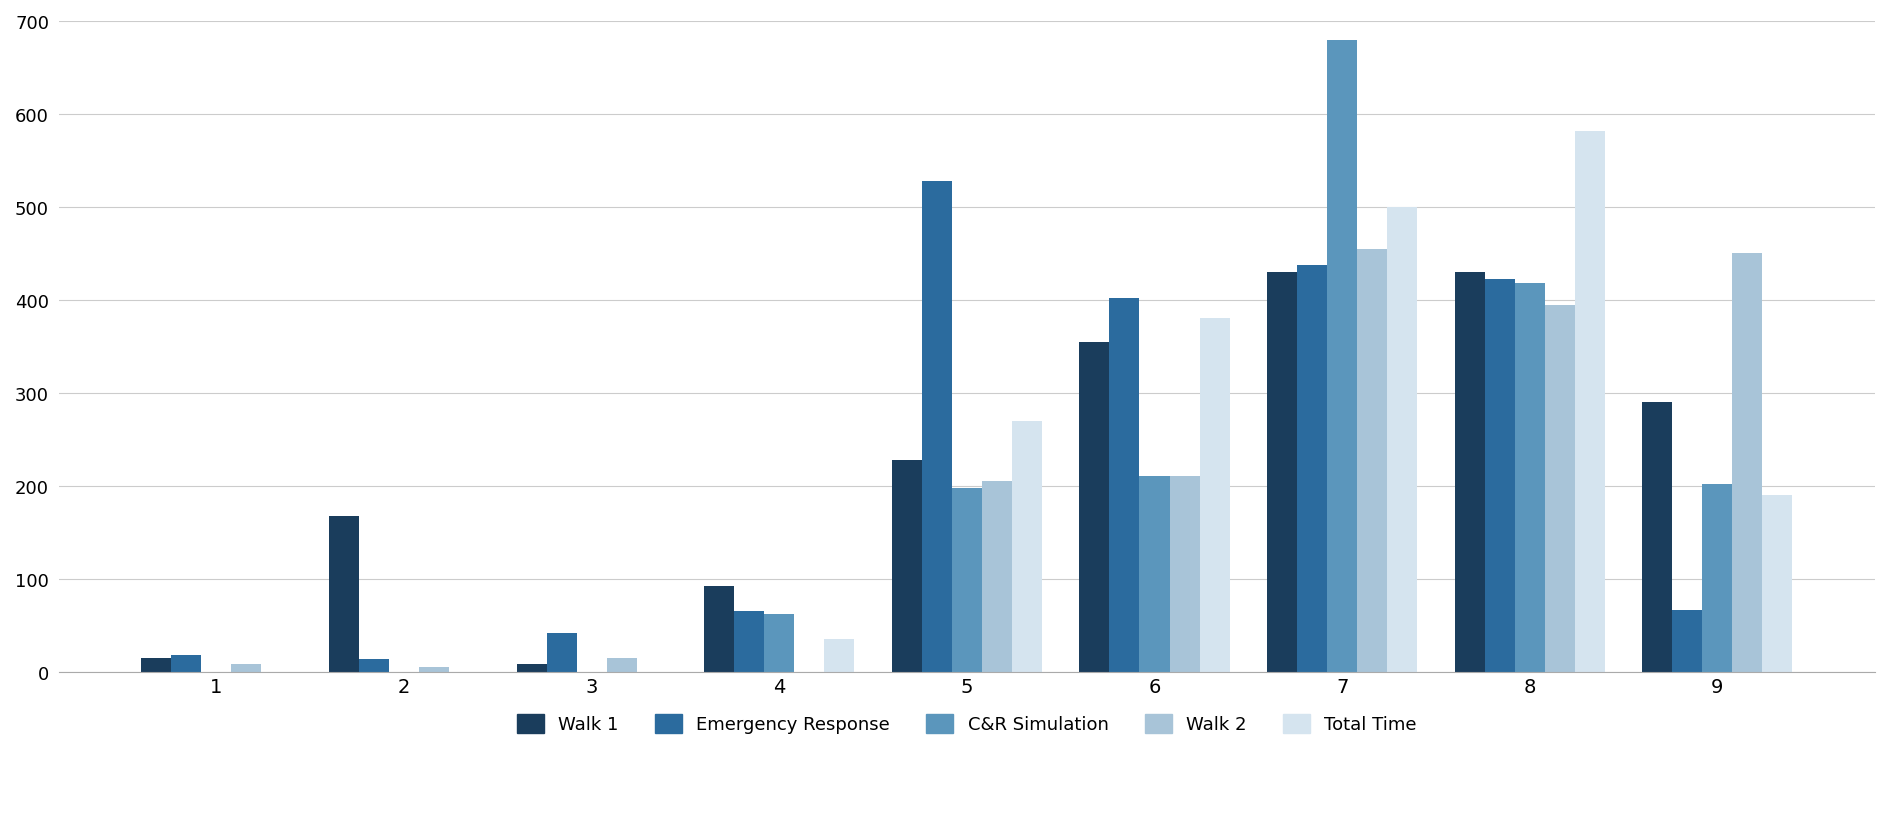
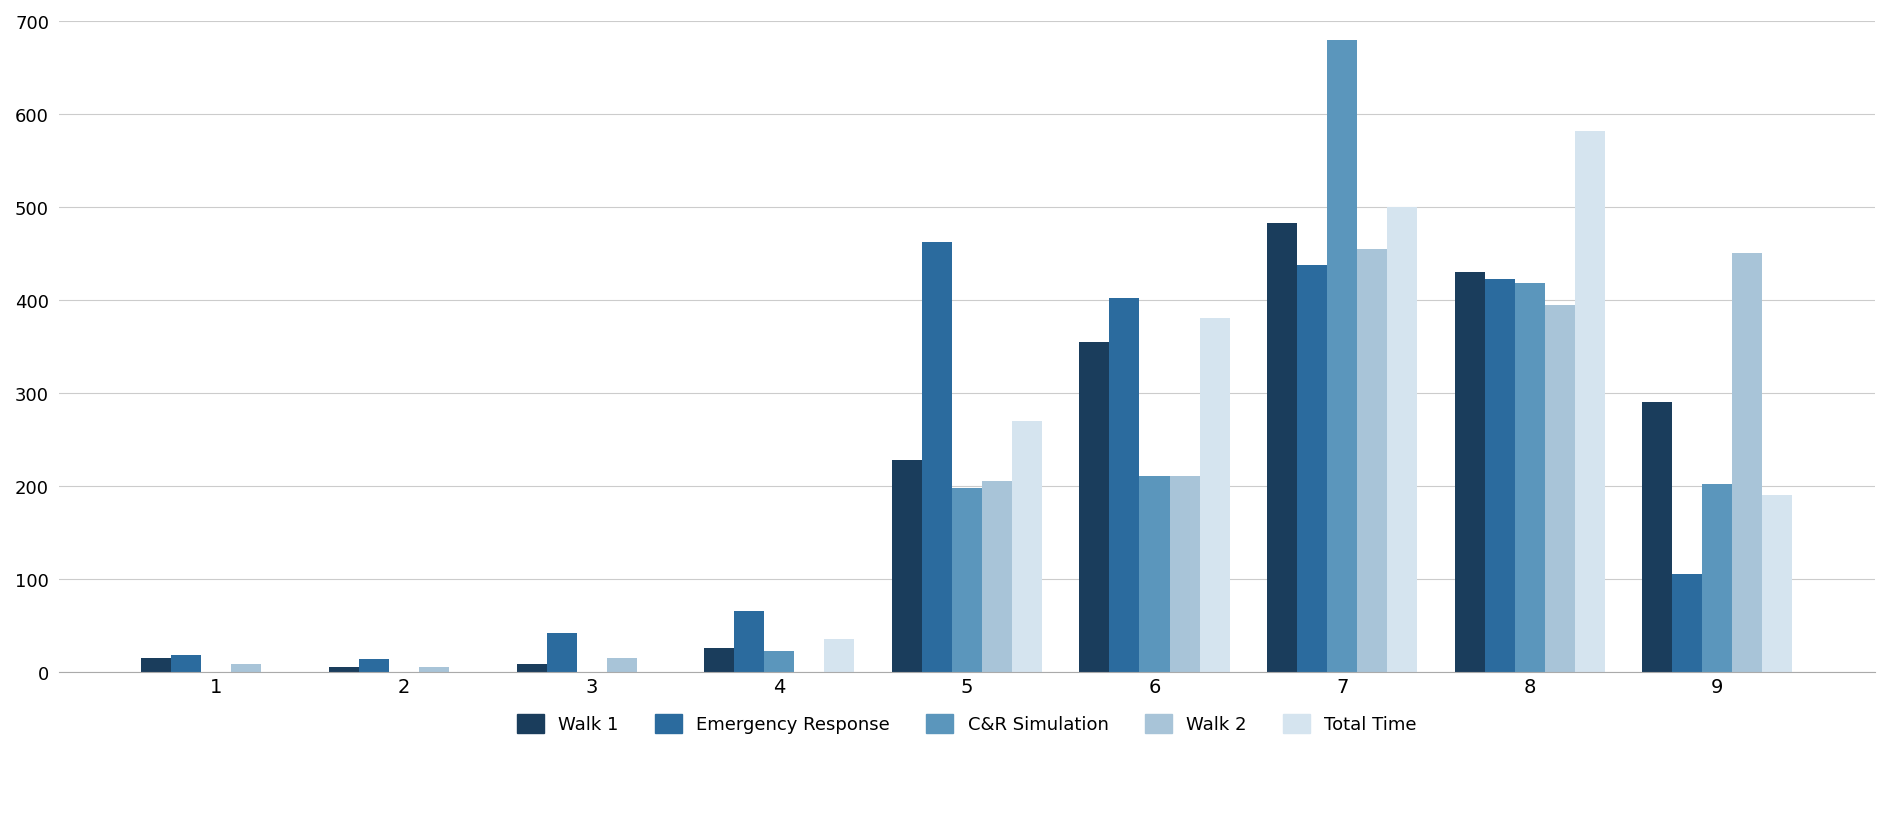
Walk 1/2: 168 -> 5
Walk 1/4: 92 -> 25
C&R Simulation/4: 62 -> 22
Emergency Response/5: 528 -> 462
Walk 1/7: 430 -> 483
Emergency Response/9: 66 -> 105
